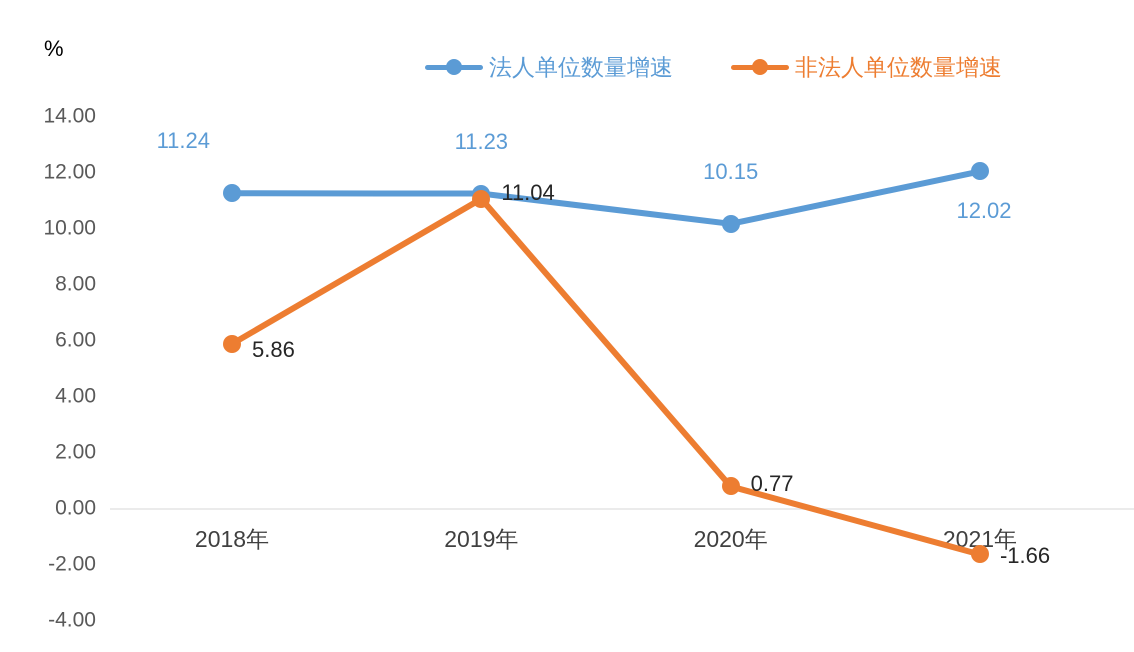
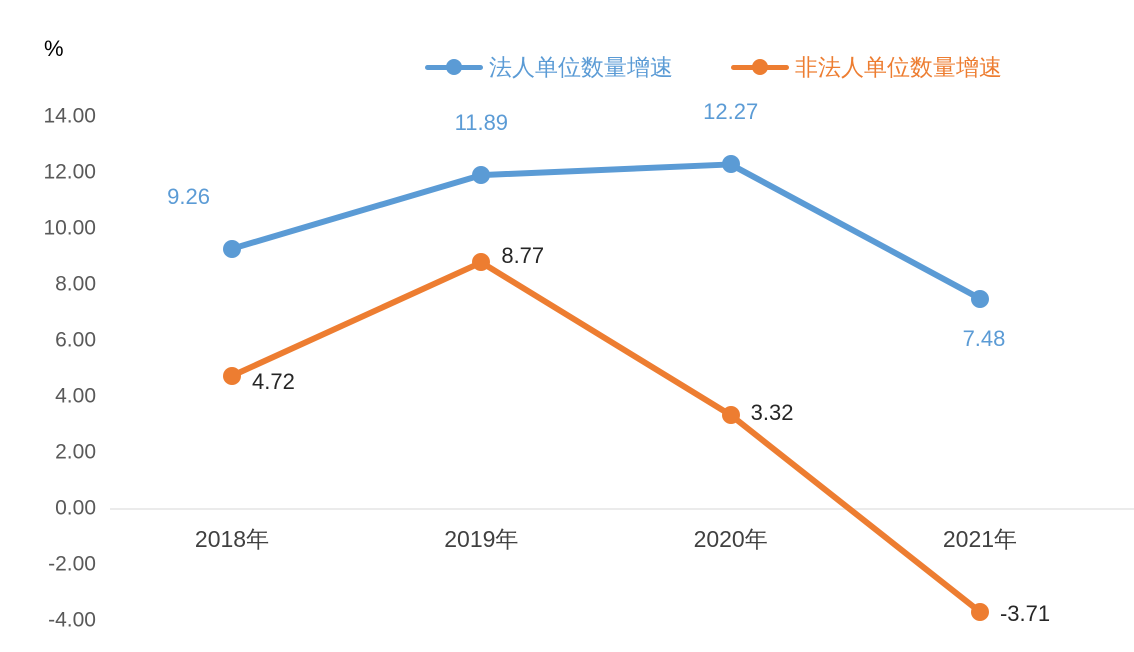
法人单位数量增速/2018年: 11.24 -> 9.26
非法人单位数量增速/2018年: 5.86 -> 4.72
法人单位数量增速/2019年: 11.23 -> 11.89
非法人单位数量增速/2019年: 11.04 -> 8.77
法人单位数量增速/2020年: 10.15 -> 12.27
非法人单位数量增速/2020年: 0.77 -> 3.32
法人单位数量增速/2021年: 12.02 -> 7.48
非法人单位数量增速/2021年: -1.66 -> -3.71
